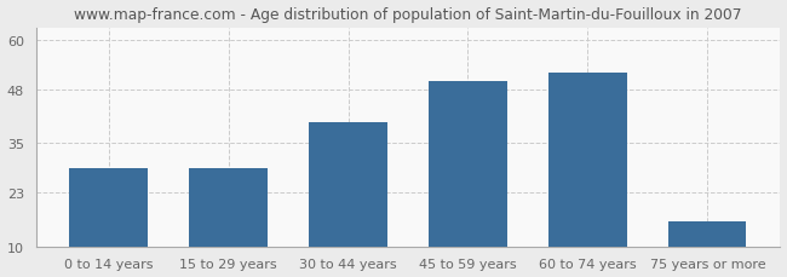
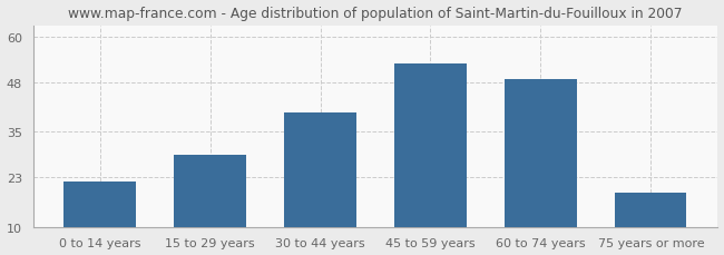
0 to 14 years: 29 -> 22
45 to 59 years: 50 -> 53
60 to 74 years: 52 -> 49
75 years or more: 16 -> 19
